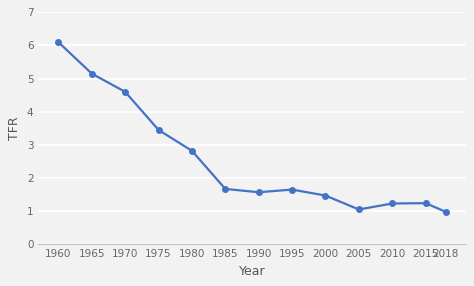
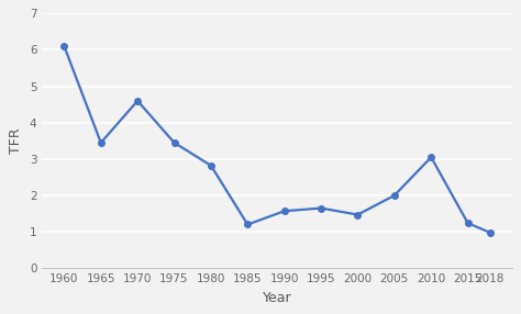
1965: 5.15 -> 3.45
1985: 1.67 -> 1.20
2005: 1.05 -> 2.00
2010: 1.23 -> 3.05
